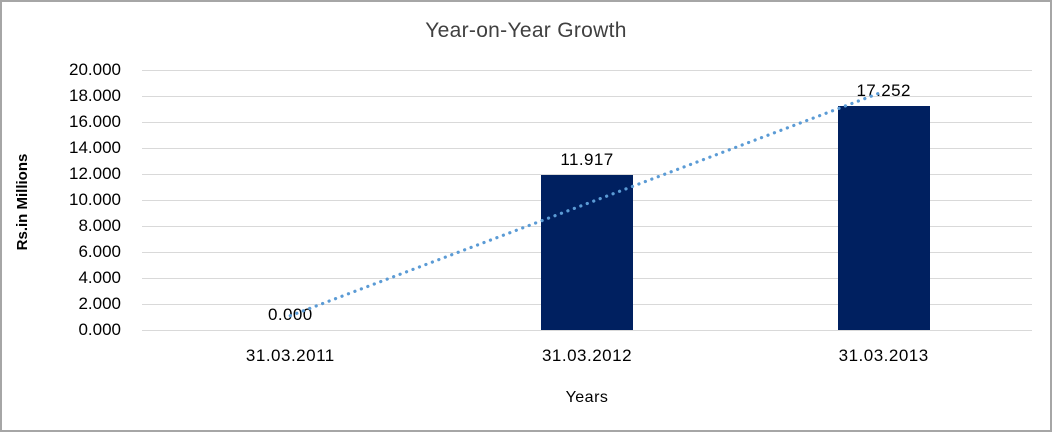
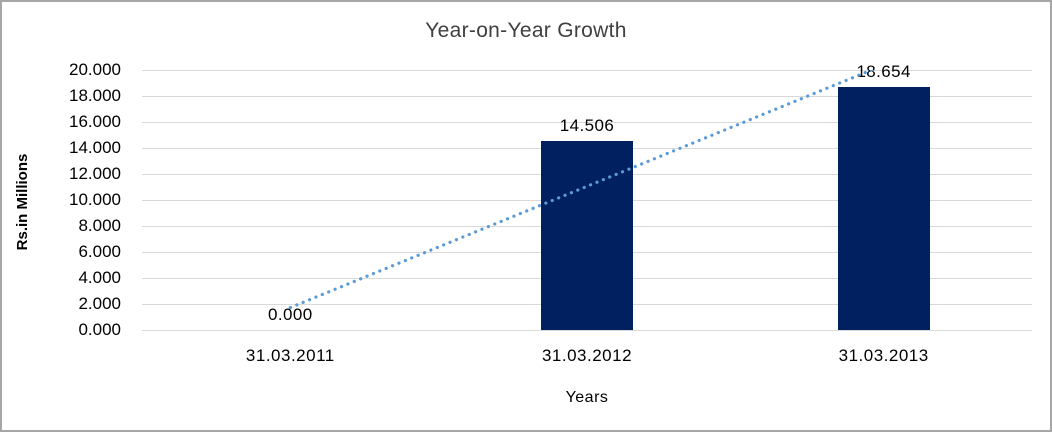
31.03.2012: 11.917 -> 14.506
31.03.2013: 17.252 -> 18.654
